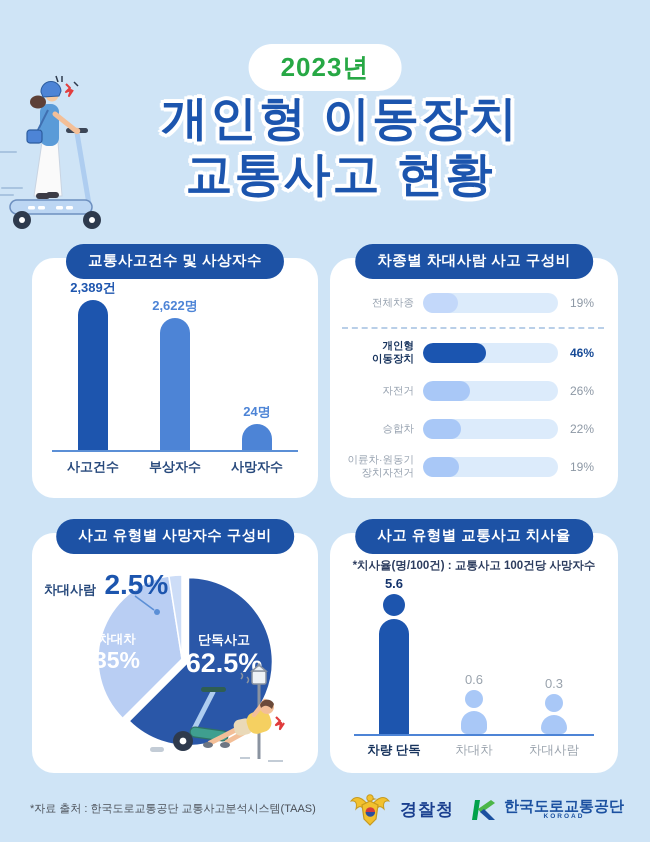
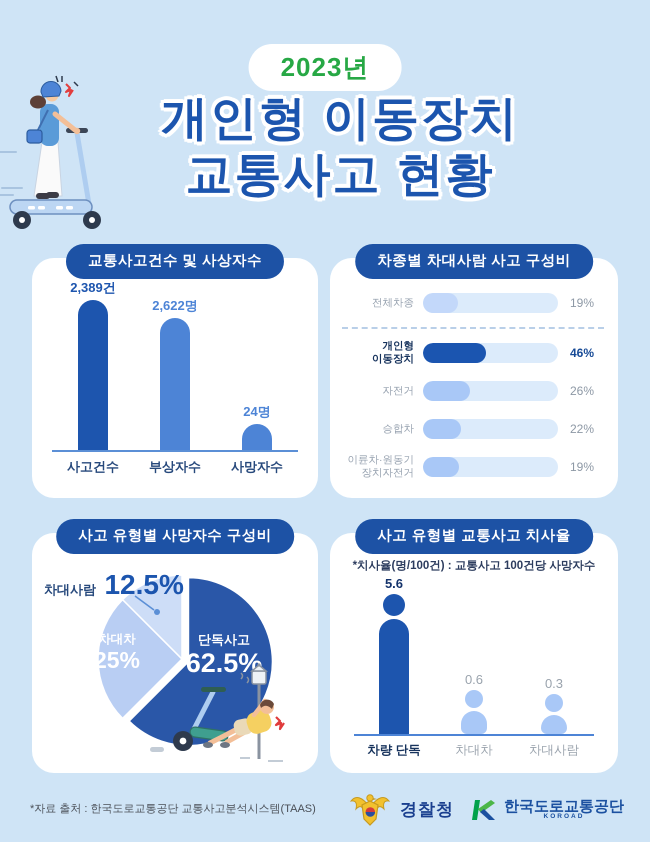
사고 유형별 사망자수 구성비/차대차: 35% -> 25%
사고 유형별 사망자수 구성비/차대사람: 2.5% -> 12.5%
